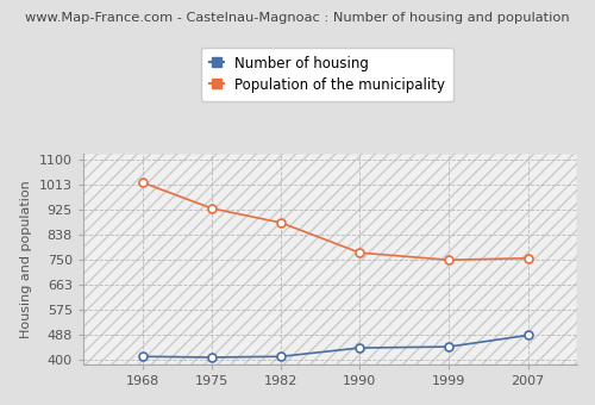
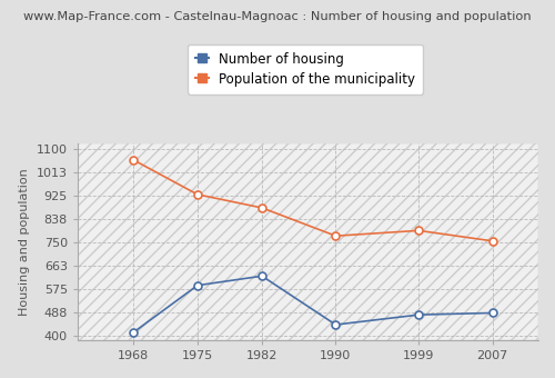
Population of the municipality/1968: 1020 -> 1060
Number of housing/1975: 410 -> 590
Number of housing/1982: 413 -> 625
Number of housing/1999: 447 -> 480
Population of the municipality/1999: 750 -> 795
